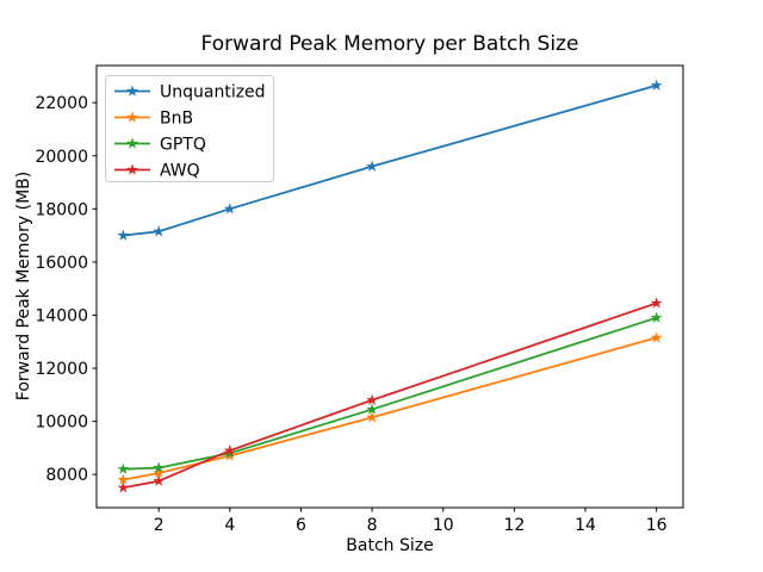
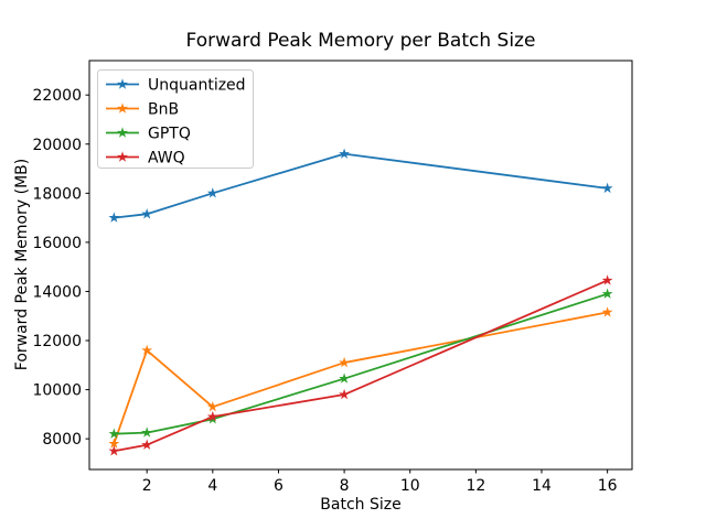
BnB/2: 8000 -> 11600
BnB/4: 8700 -> 9300
BnB/8: 10200 -> 11100
AWQ/8: 10800 -> 9800
Unquantized/16: 22600 -> 18200
